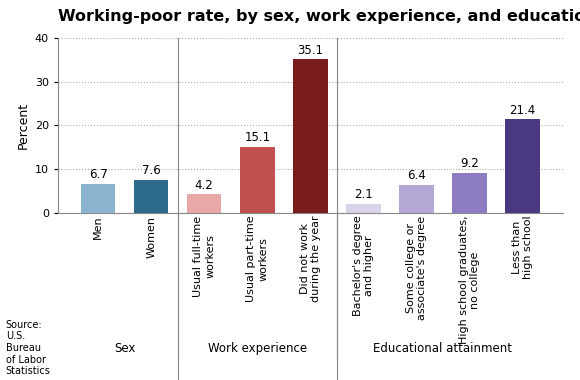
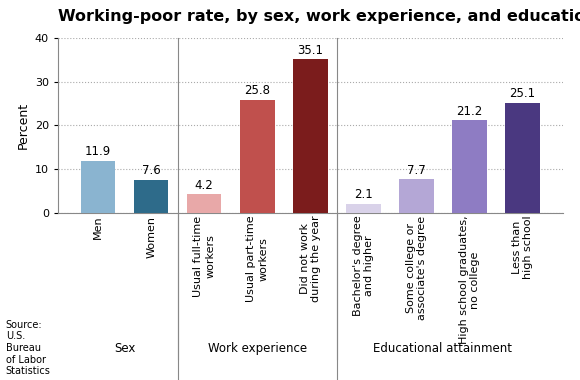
Men: 6.7 -> 11.9
Usual part-time workers: 15.1 -> 25.8
Some college or associate's degree: 6.4 -> 7.7
High school graduates, no college: 9.2 -> 21.2
Less than high school: 21.4 -> 25.1
